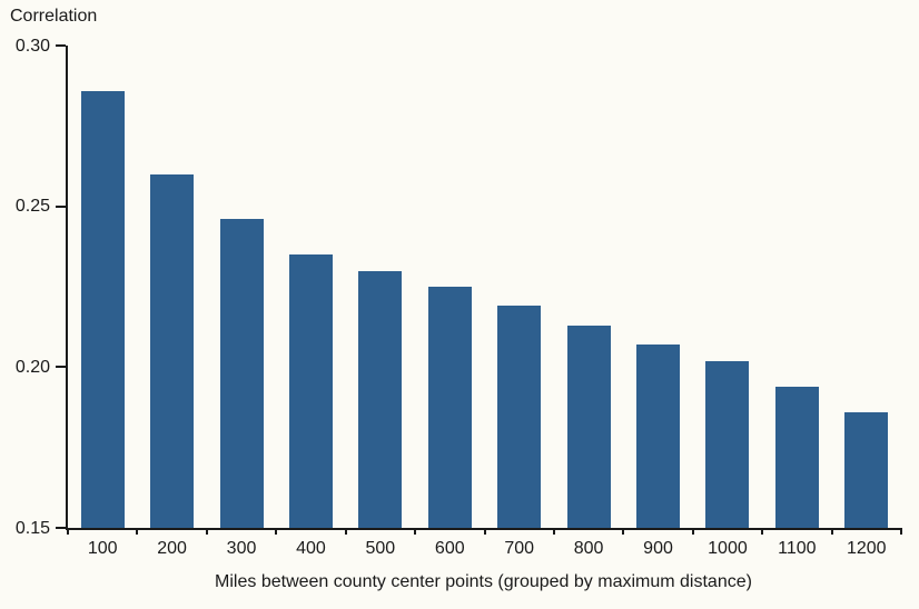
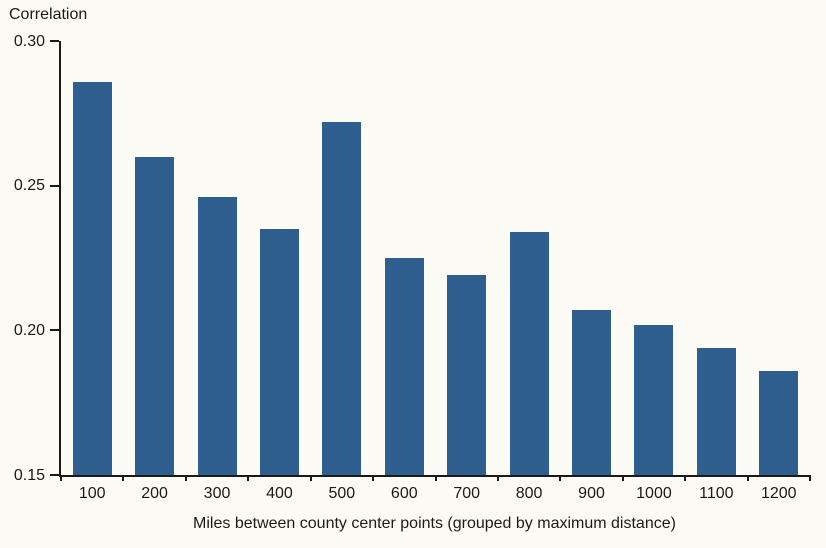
500: 0.230 -> 0.272
800: 0.213 -> 0.234
